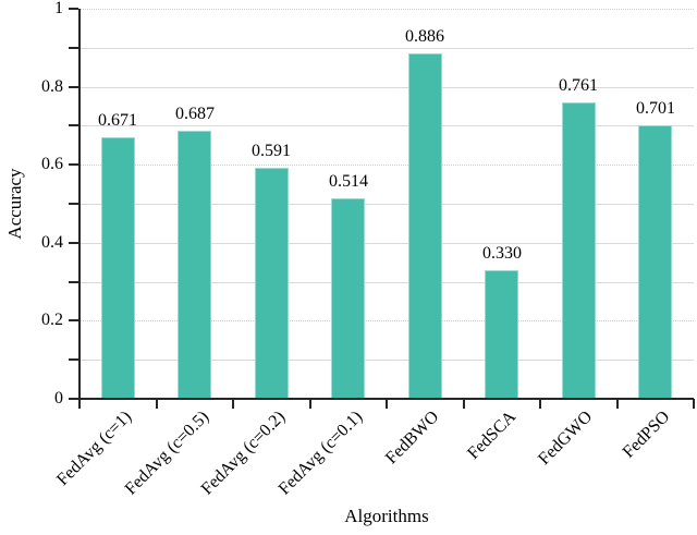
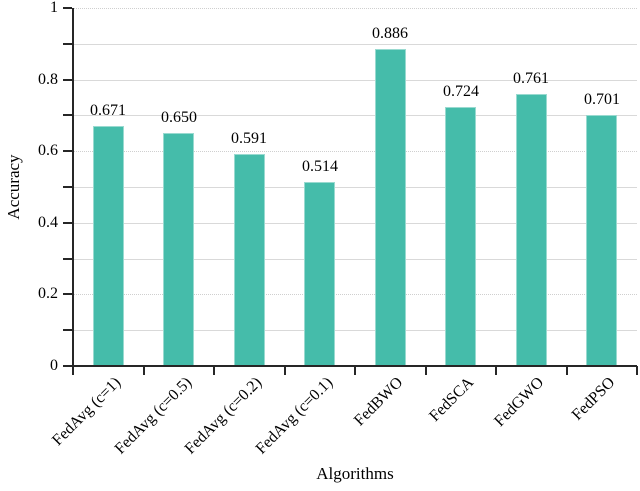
FedAvg (c=0.5): 0.687 -> 0.650
FedSCA: 0.330 -> 0.724
